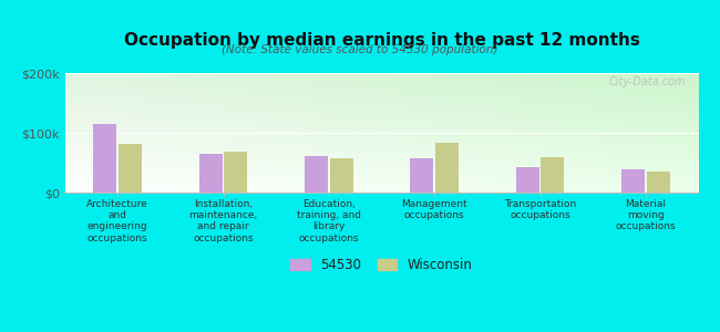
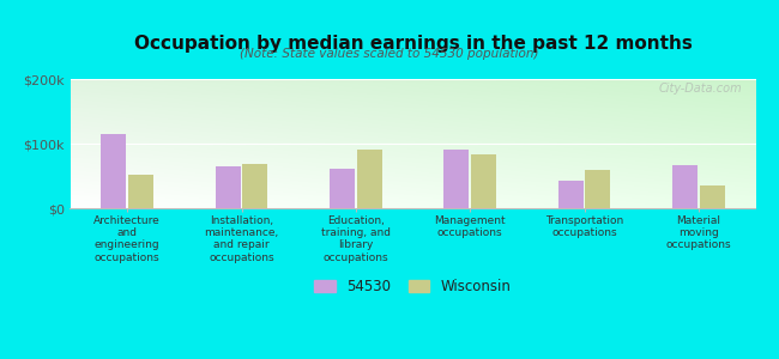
Wisconsin/Architecture and engineering occupations: $82k -> $52k
Wisconsin/Education, training, and library occupations: $58k -> $90k
54530/Management occupations: $58k -> $90k
54530/Material moving occupations: $38k -> $66k
